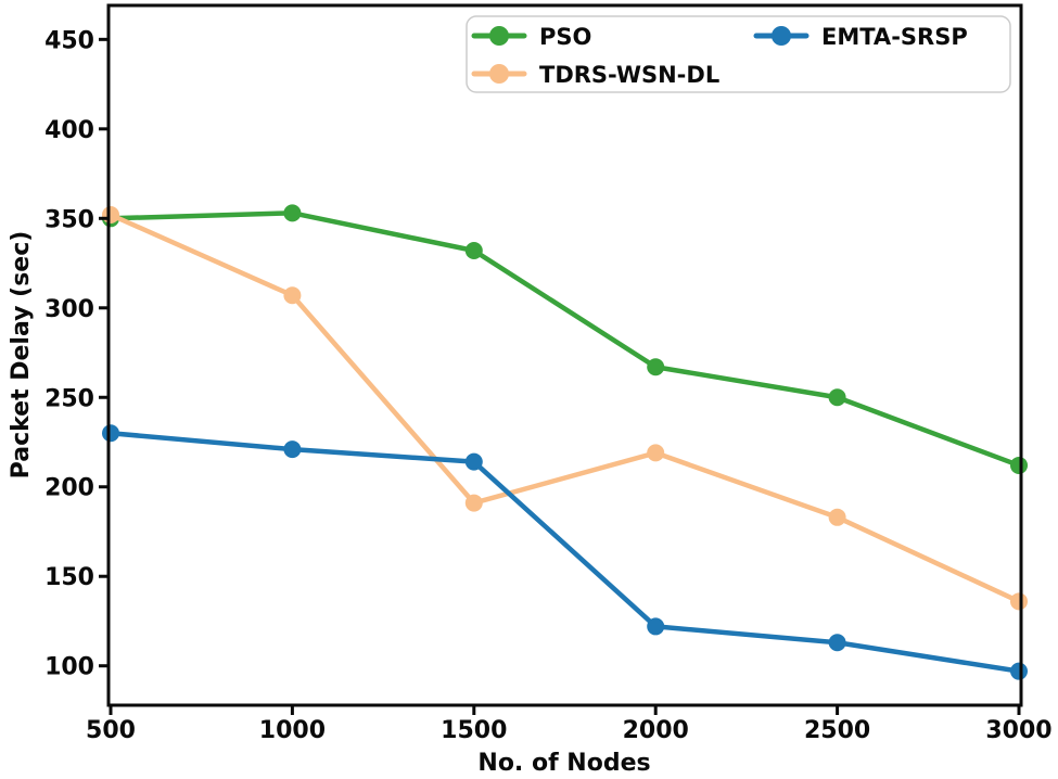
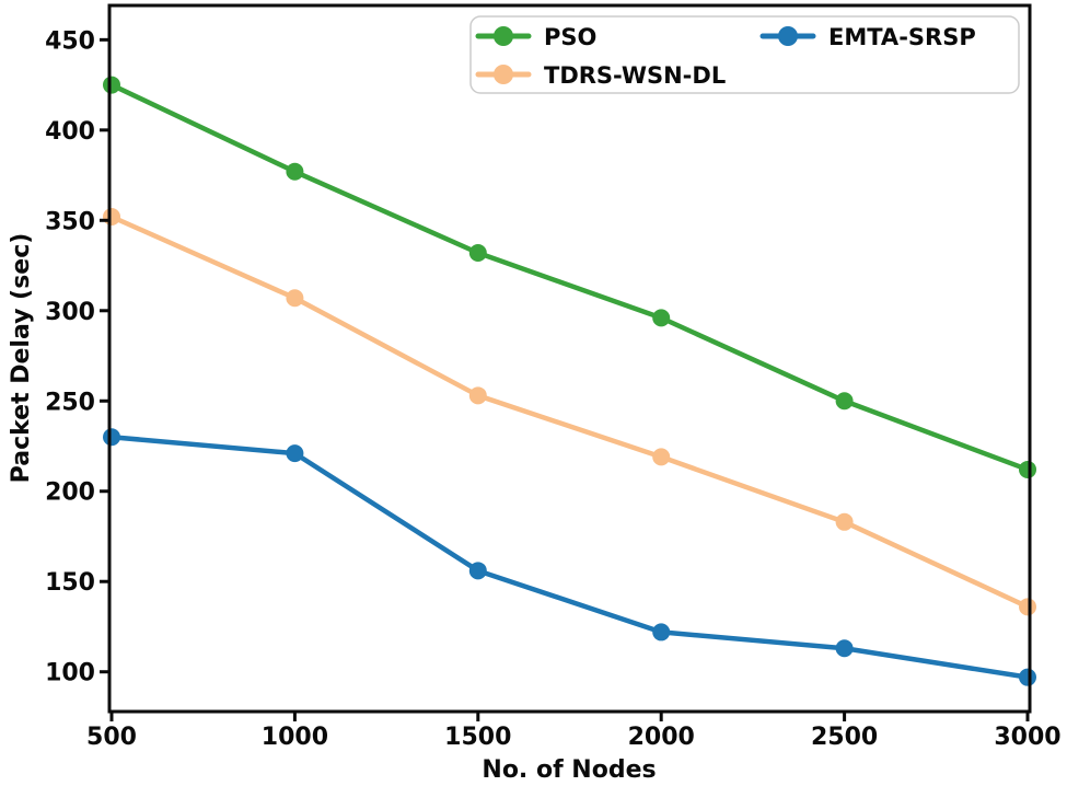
PSO/500: 350 -> 425
PSO/1000: 353 -> 377
TDRS-WSN-DL/1500: 191 -> 253
EMTA-SRSP/1500: 214 -> 156
PSO/2000: 267 -> 296
